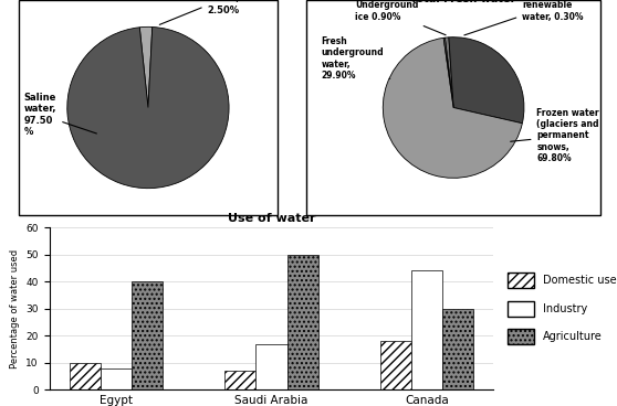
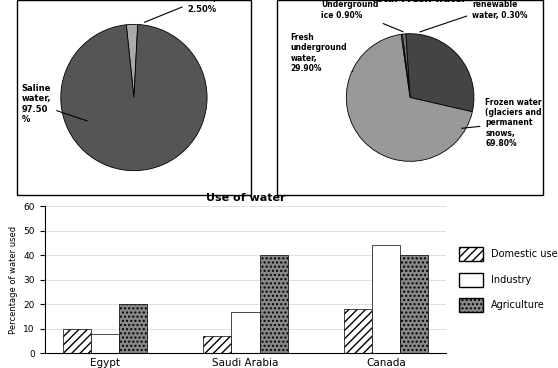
Agriculture/Egypt: 40 -> 20
Agriculture/Saudi Arabia: 50 -> 40
Agriculture/Canada: 30 -> 40
